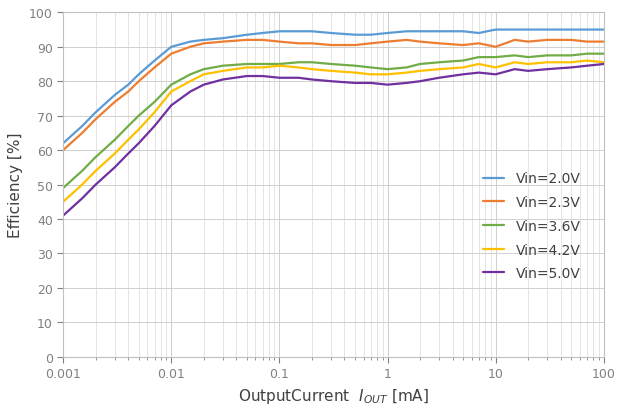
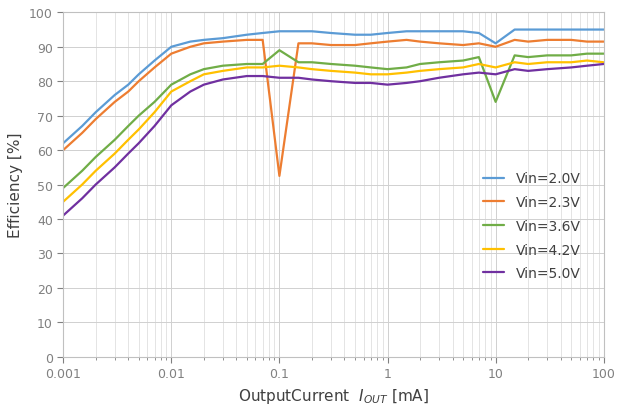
Vin=2.3V/0.1: 91.5 -> 52.5
Vin=3.6V/0.1: 85.0 -> 89.0
Vin=2.0V/10: 95.0 -> 91.0
Vin=3.6V/10: 87.0 -> 74.0
